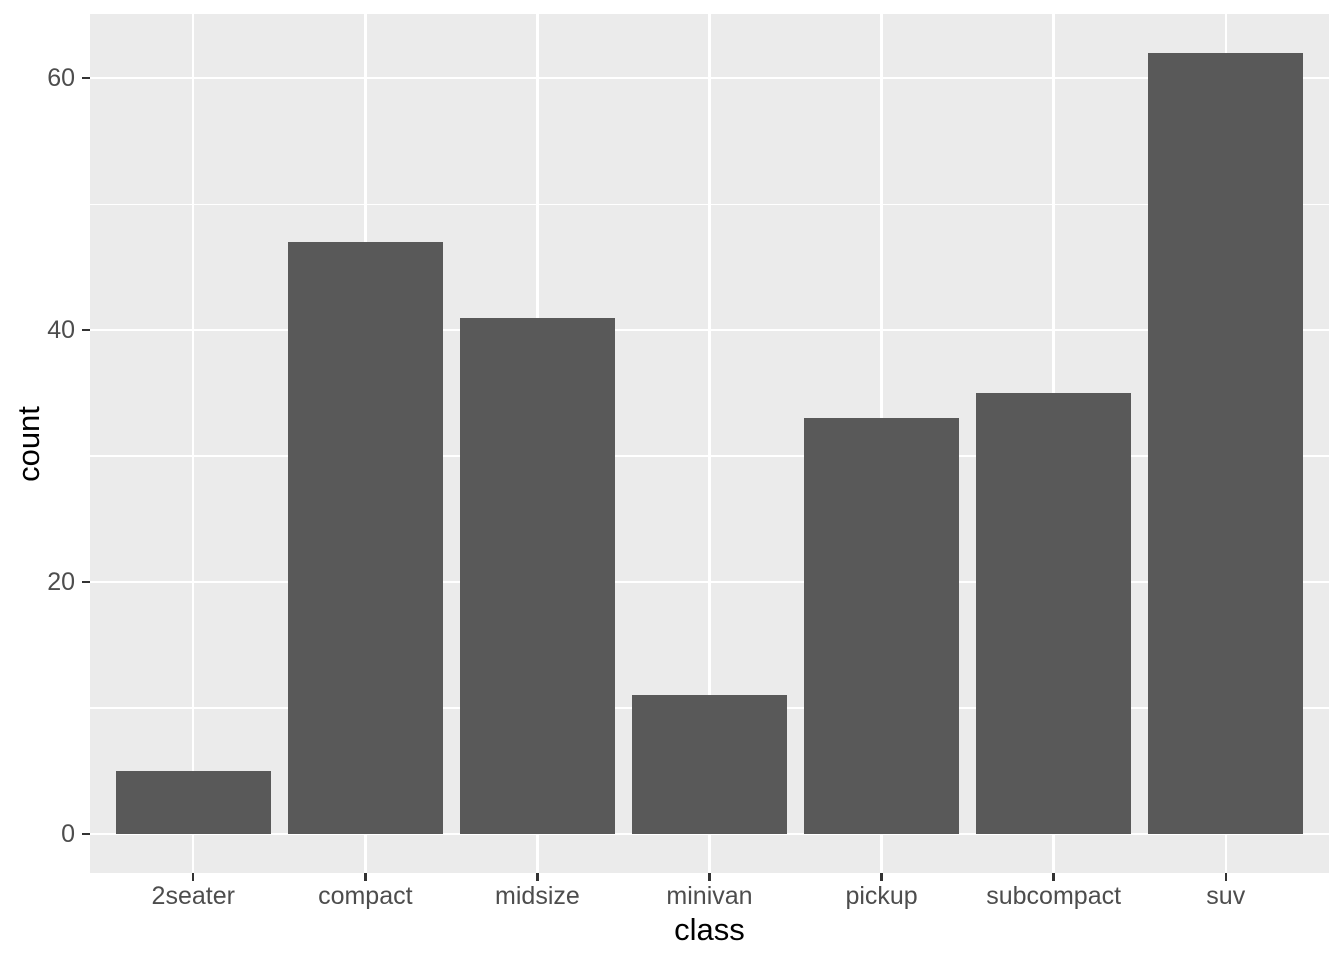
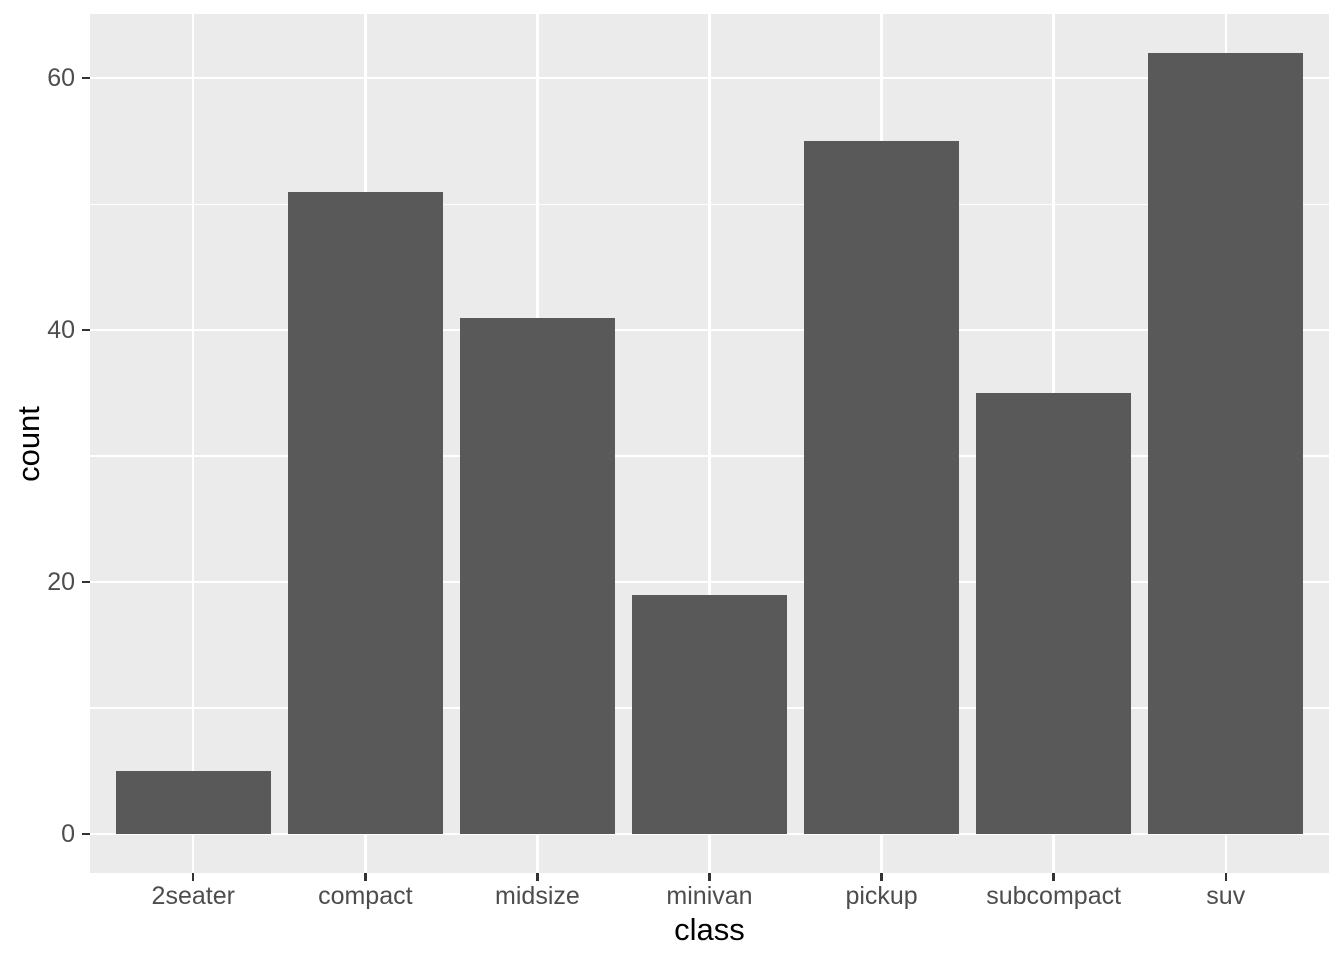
compact: 47 -> 51
minivan: 11 -> 19
pickup: 33 -> 55
